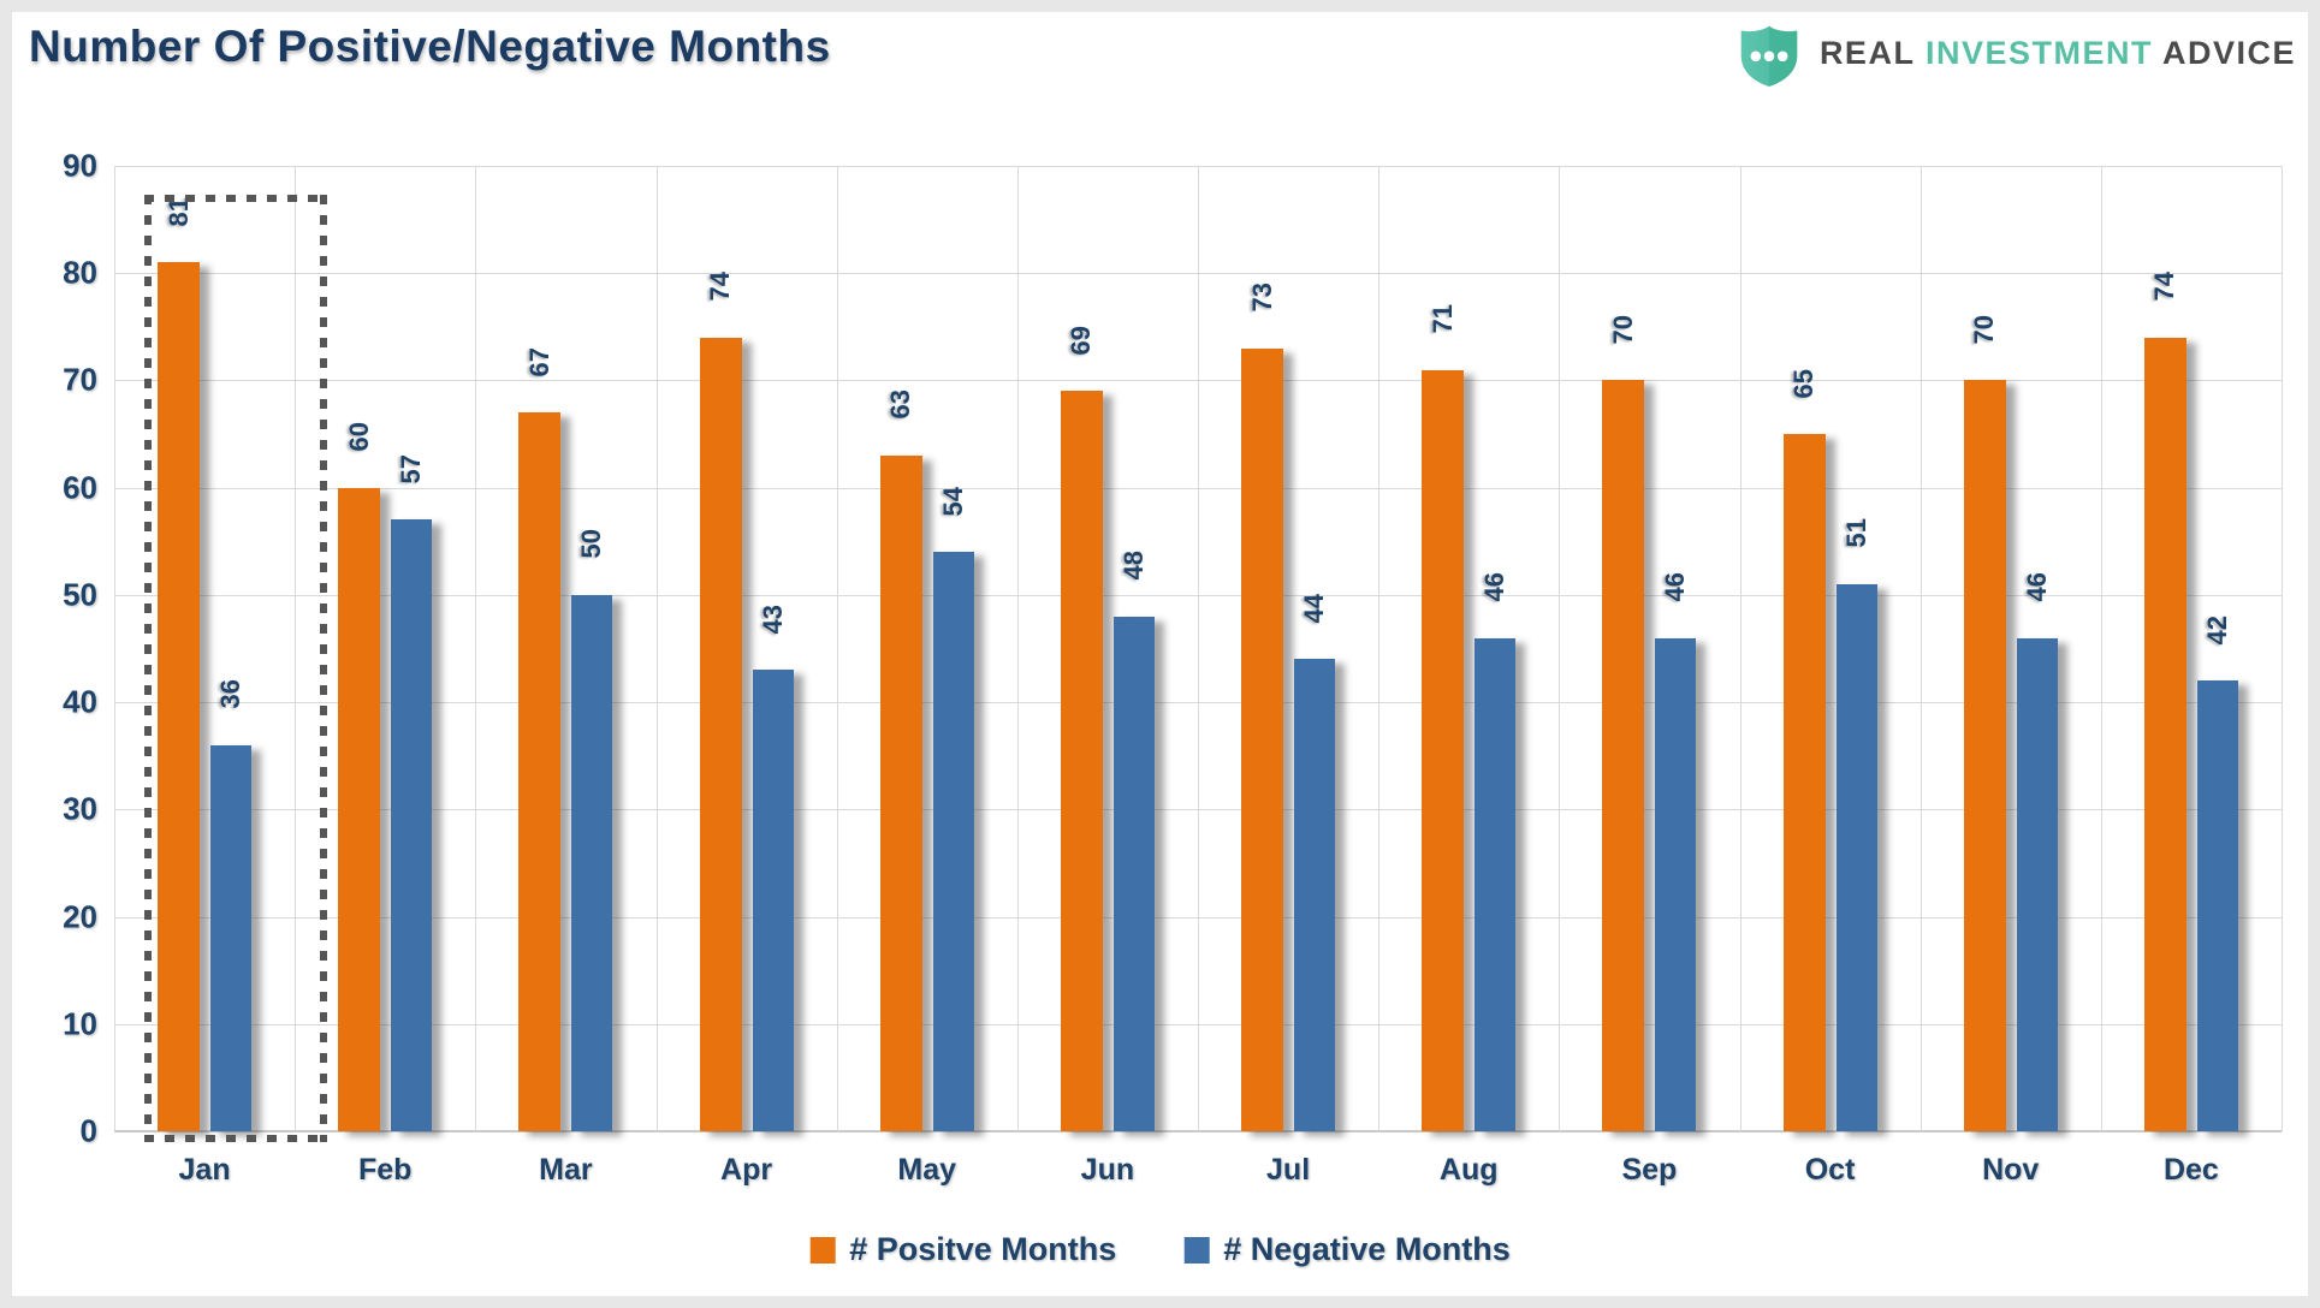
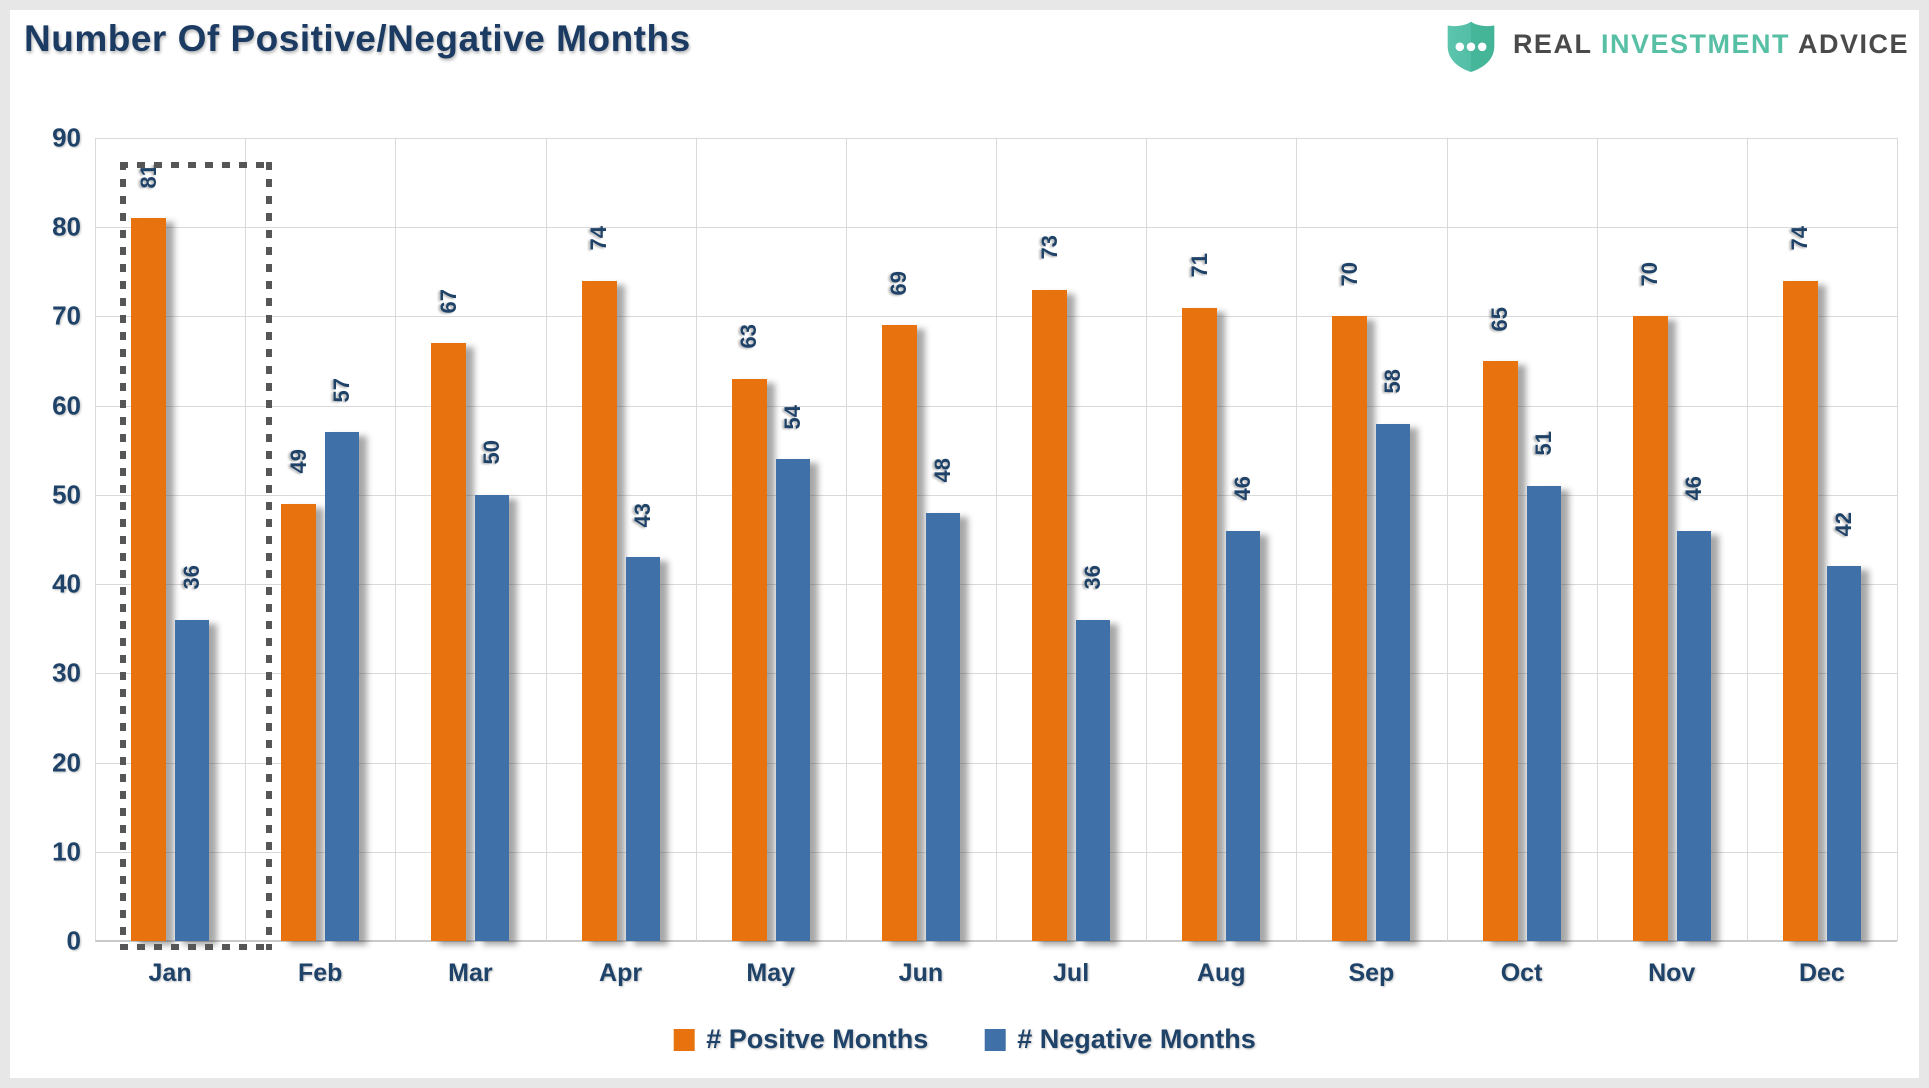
# Positve Months/Feb: 60 -> 49
# Negative Months/Jul: 44 -> 36
# Negative Months/Sep: 46 -> 58
